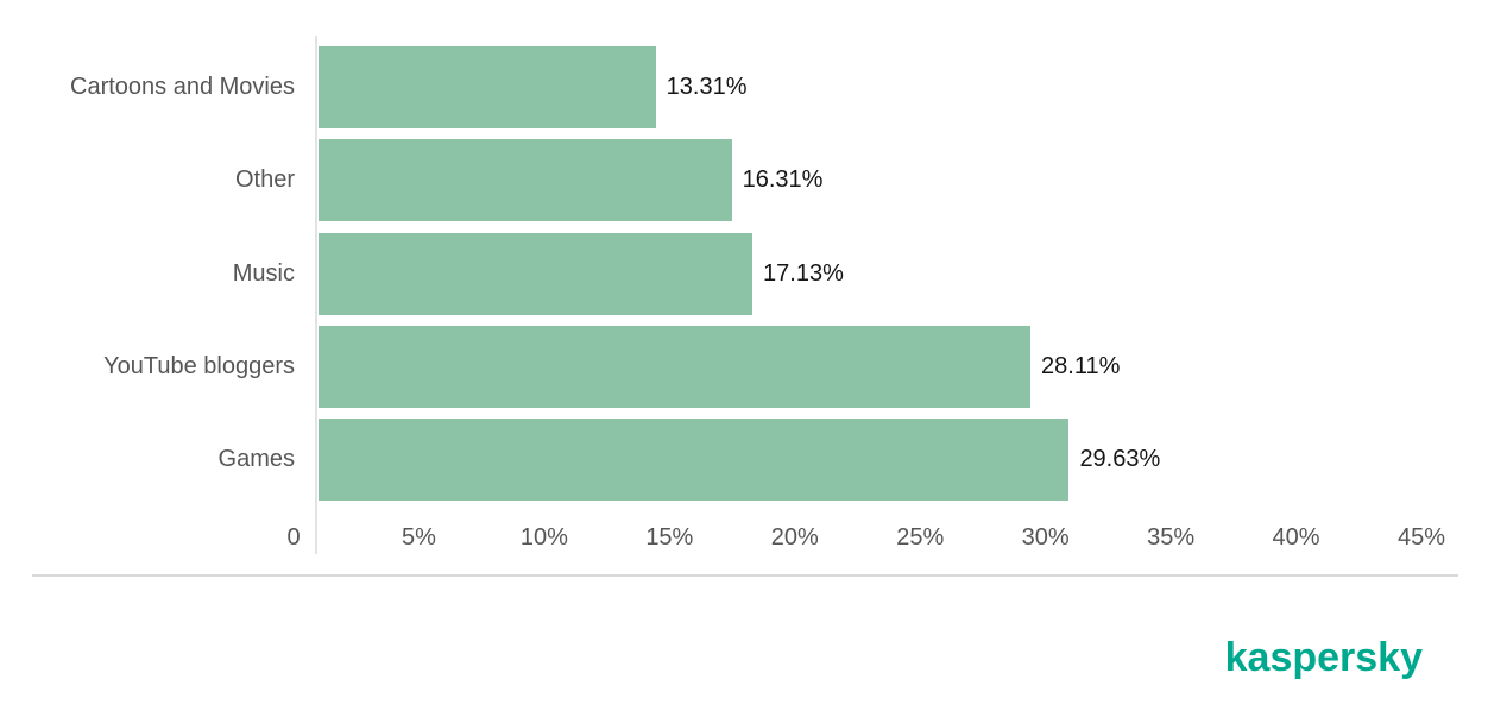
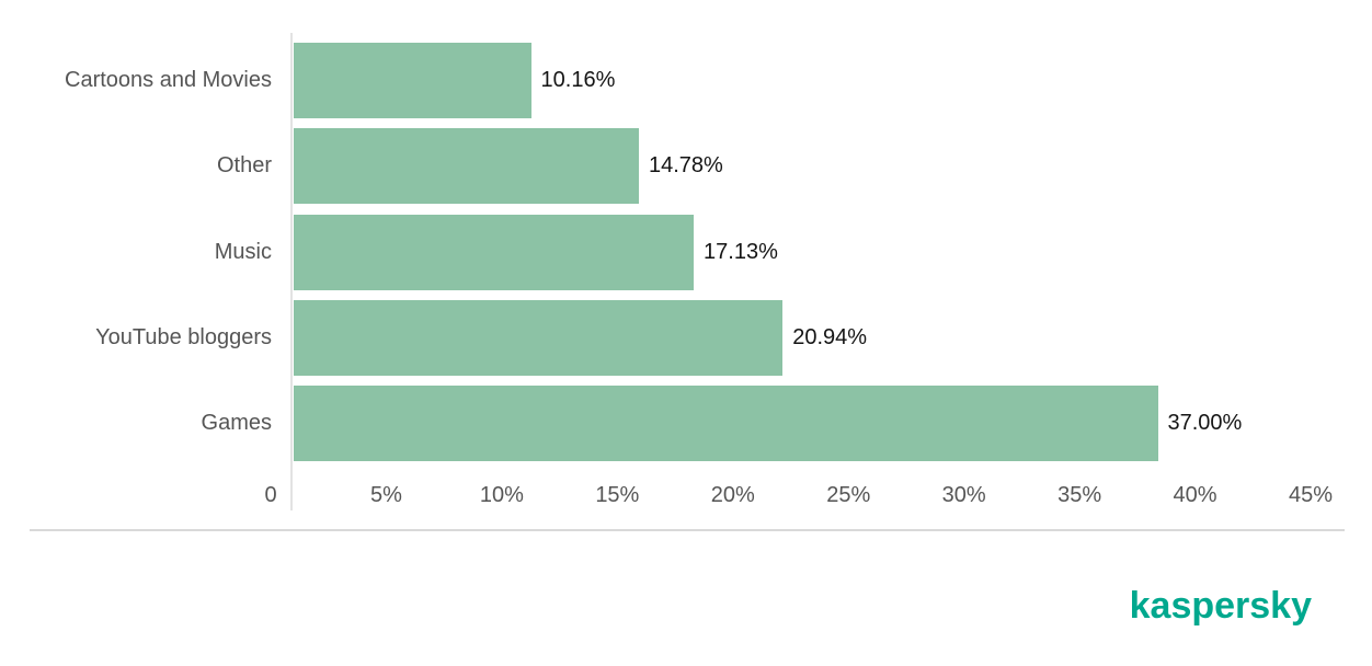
Cartoons and Movies: 13.31% -> 10.16%
Other: 16.31% -> 14.78%
YouTube bloggers: 28.11% -> 20.94%
Games: 29.63% -> 37.00%
